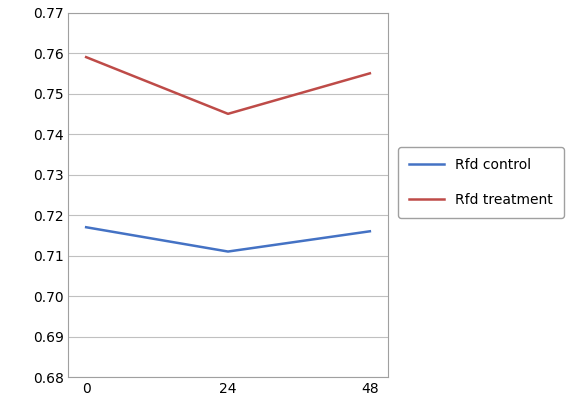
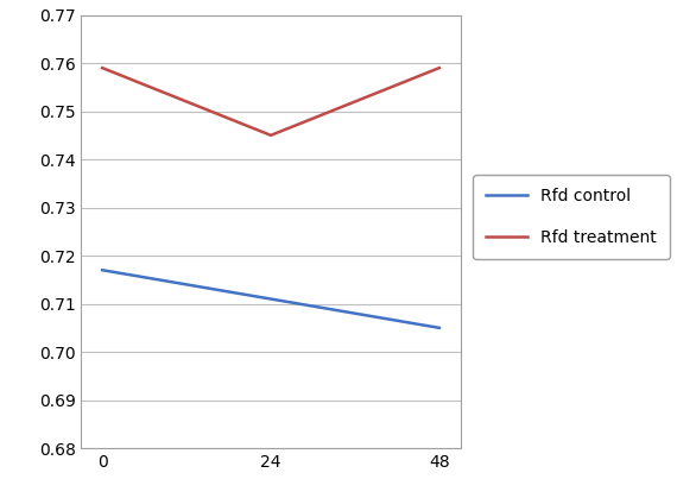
Rfd control/48: 0.716 -> 0.705
Rfd treatment/48: 0.755 -> 0.759
